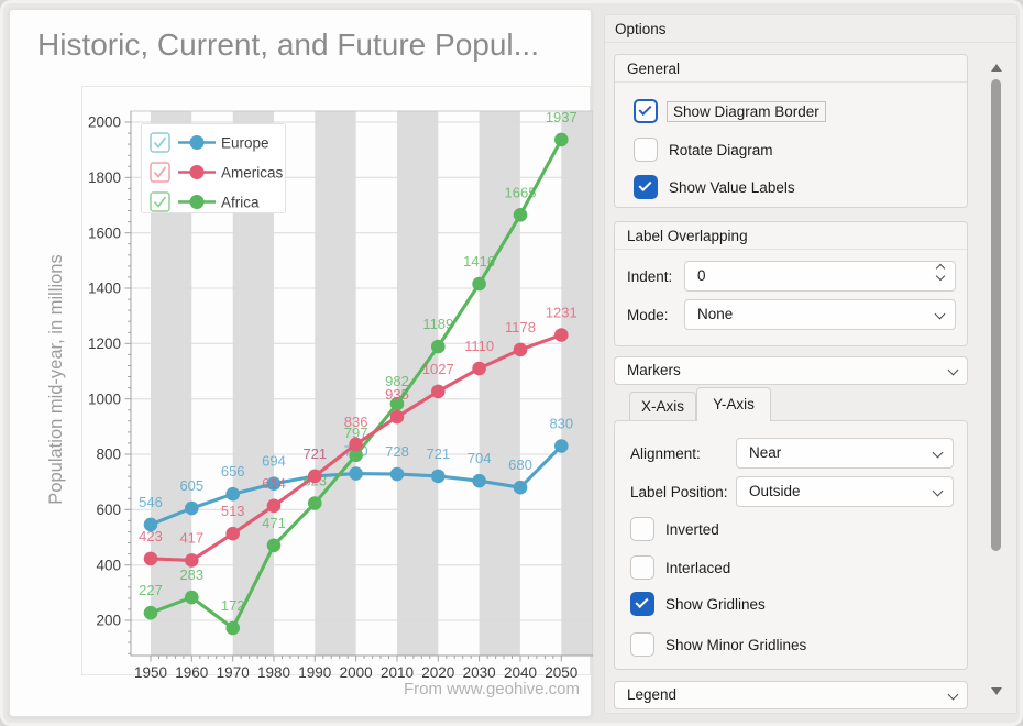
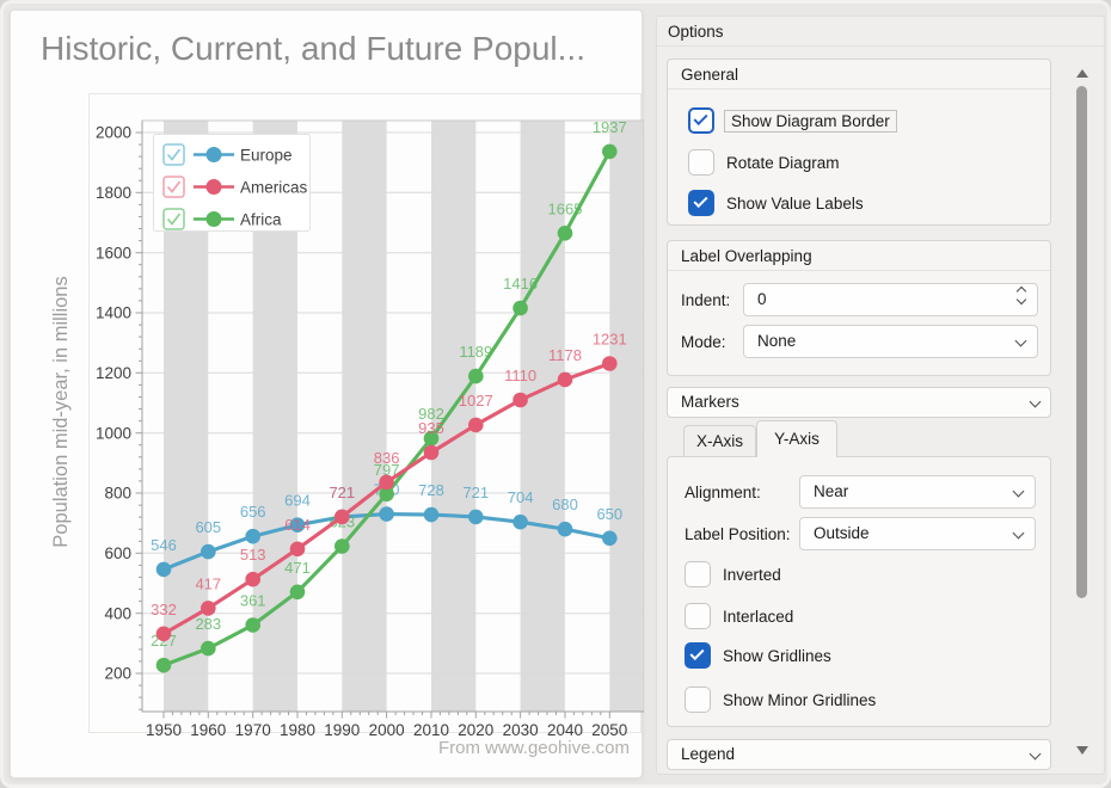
Americas/1950: 423 -> 332
Africa/1970: 172 -> 361
Europe/2050: 830 -> 650
